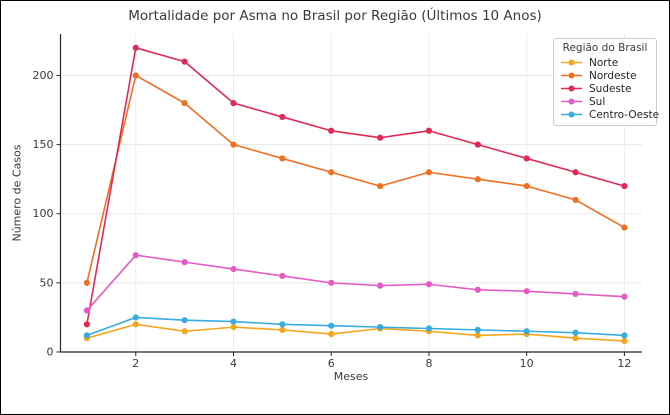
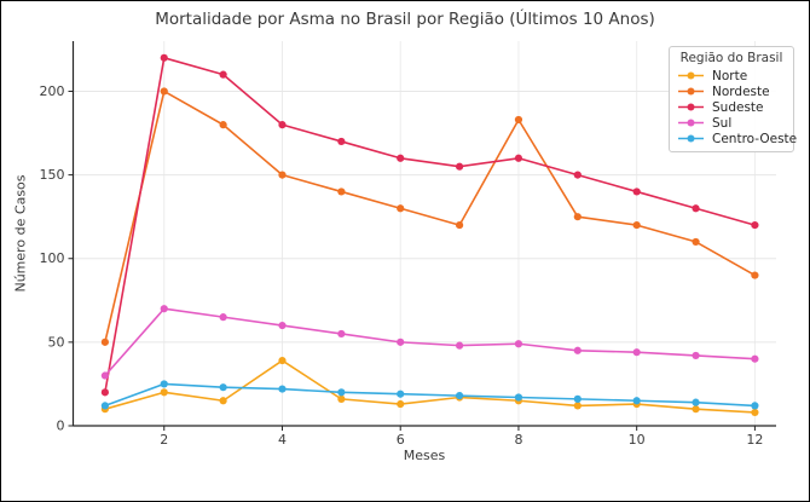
Norte/4: 18 -> 39
Nordeste/8: 130 -> 183
